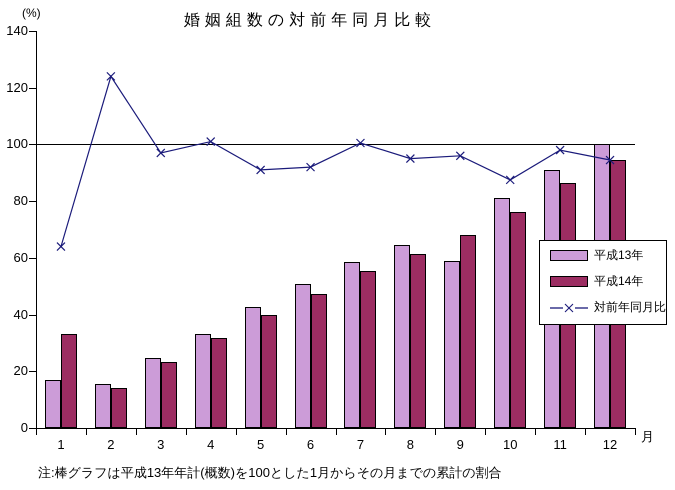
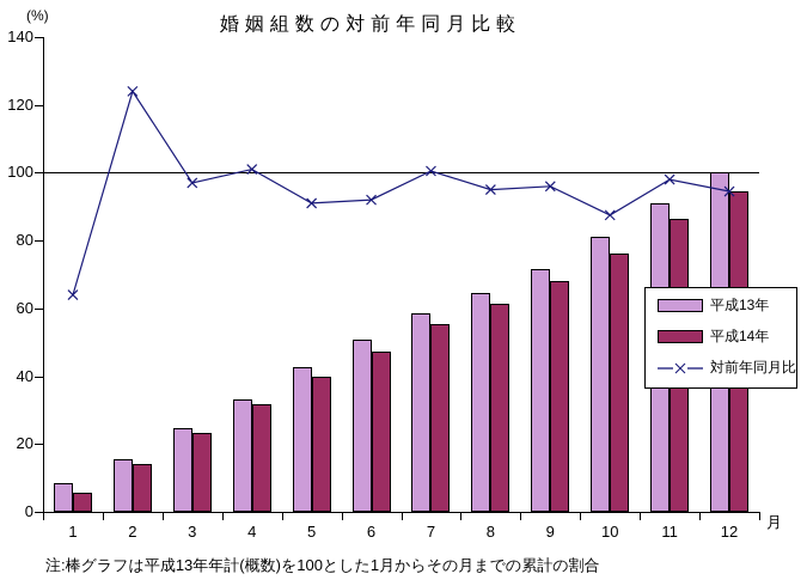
平成13年/1: 17 -> 8
平成14年/1: 33 -> 6
平成13年/9: 59 -> 72
